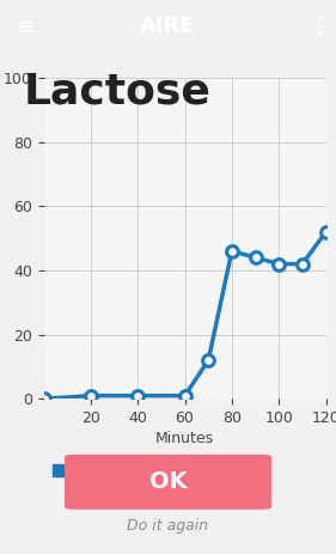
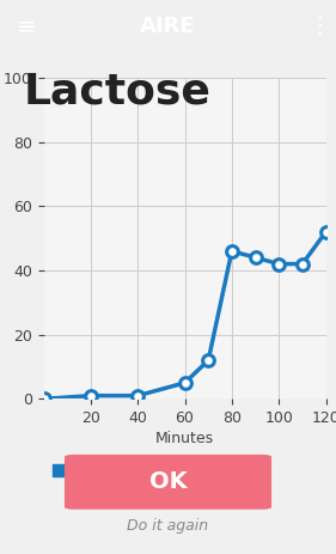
60: 1 -> 5
